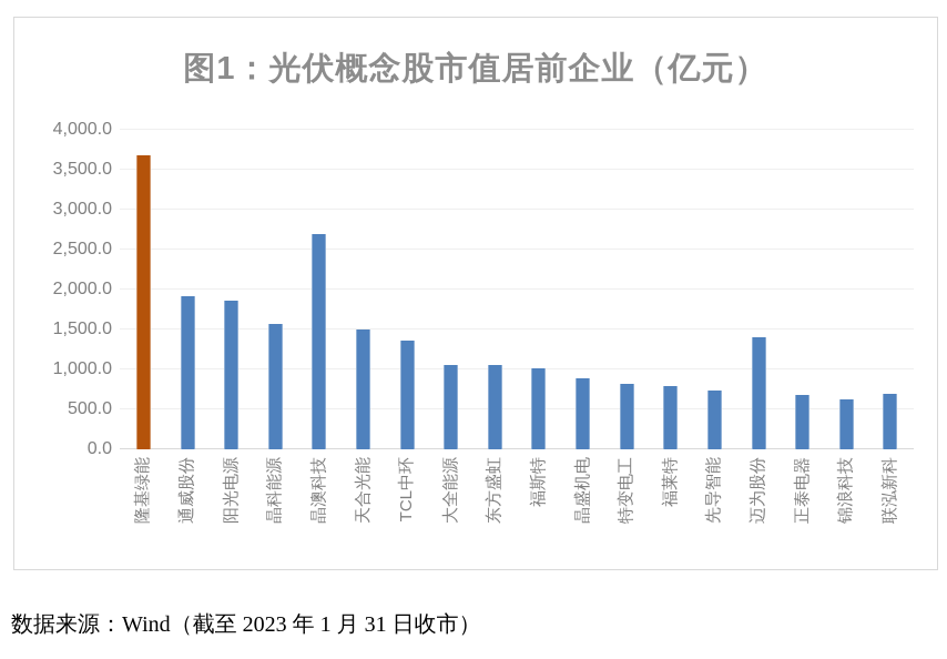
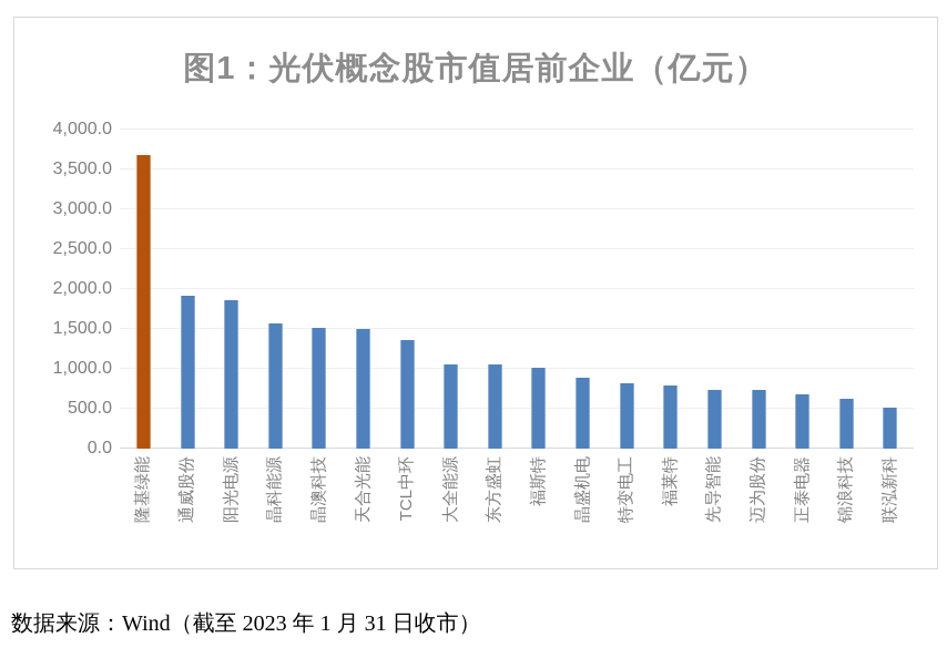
晶澳科技: 2700 -> 1500
迈为股份: 1400 -> 700
联泓新科: 700 -> 500
